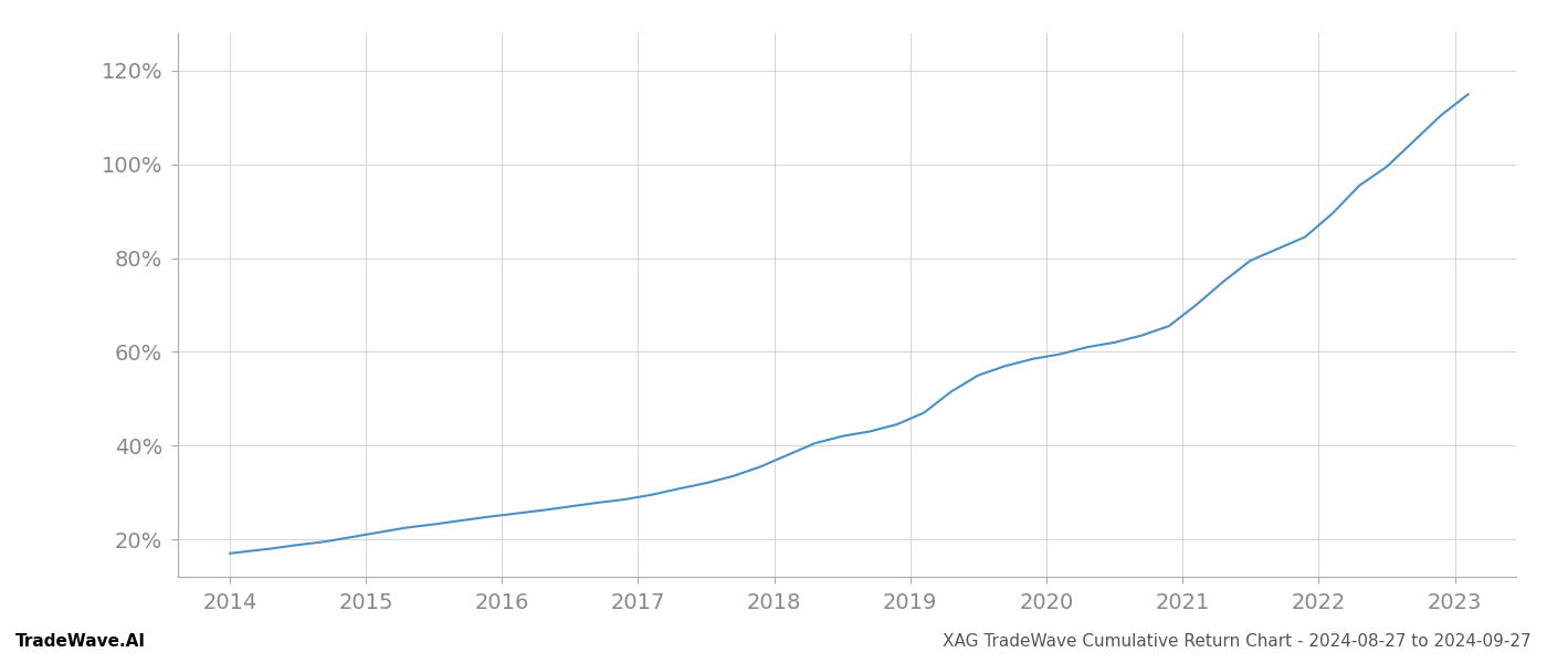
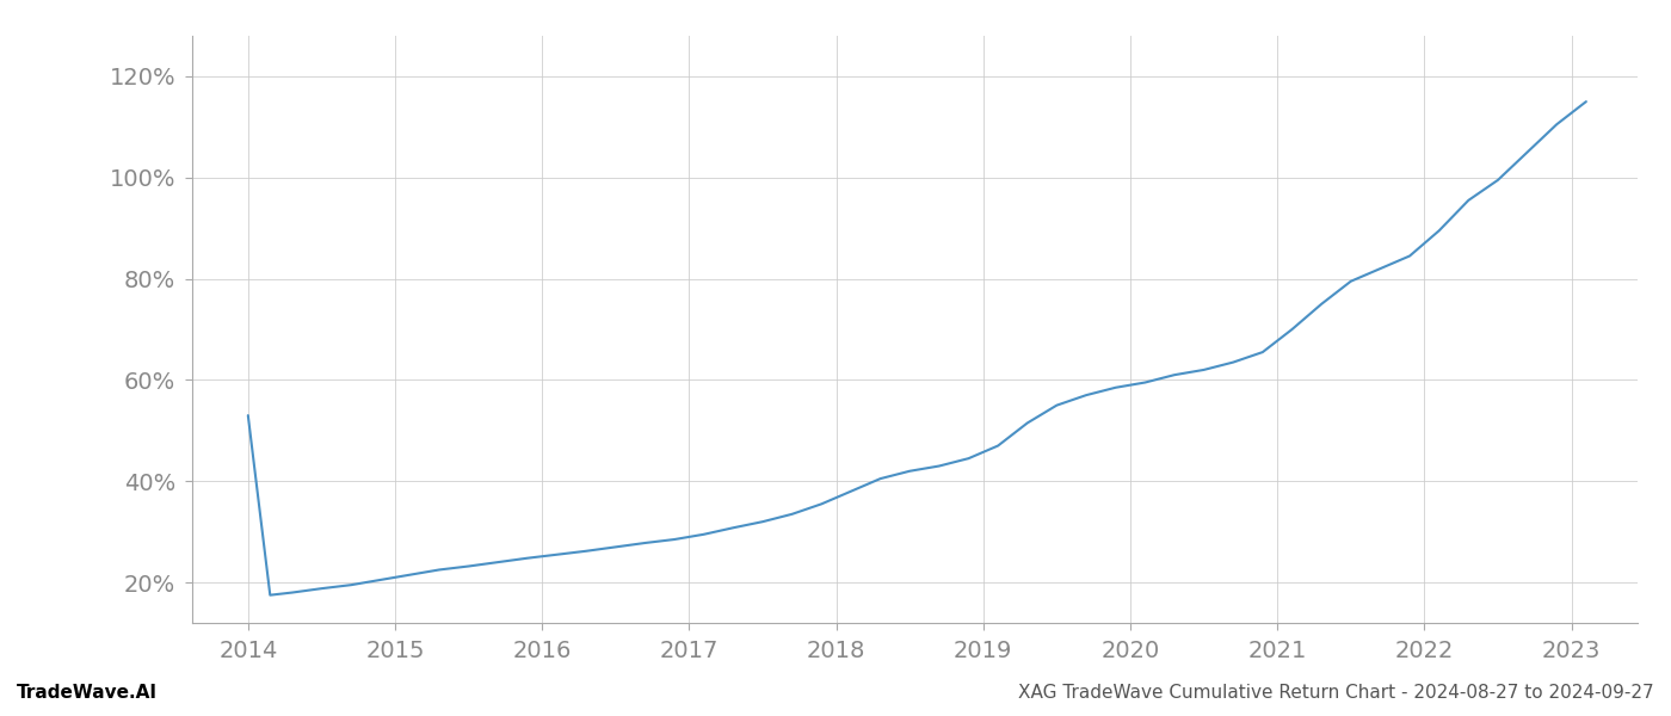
2014: 17.0% -> 53.0%
